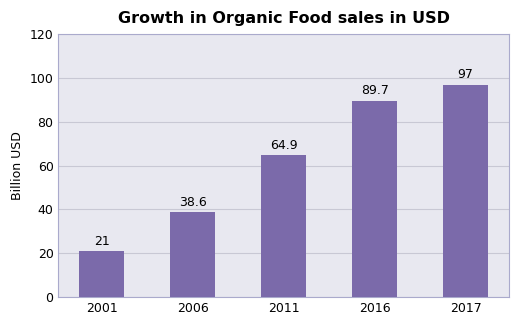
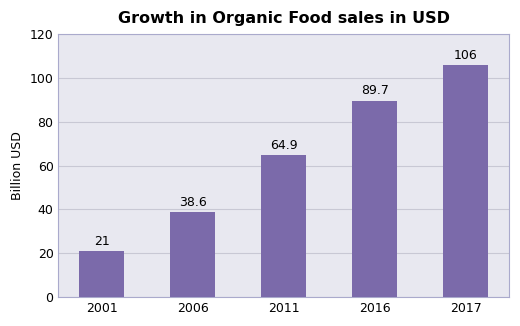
2017: 97 -> 106
